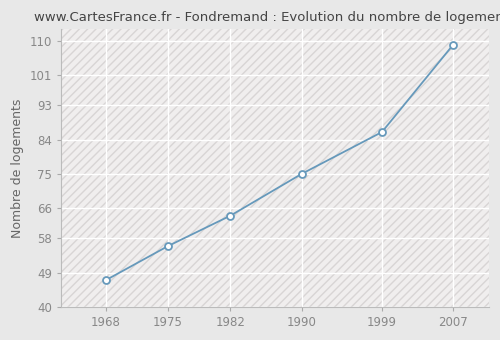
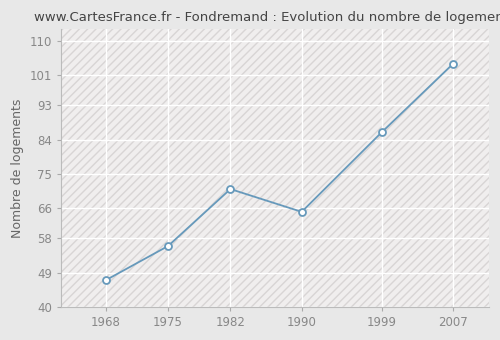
1982: 64 -> 71
1990: 75 -> 65
2007: 109 -> 104
